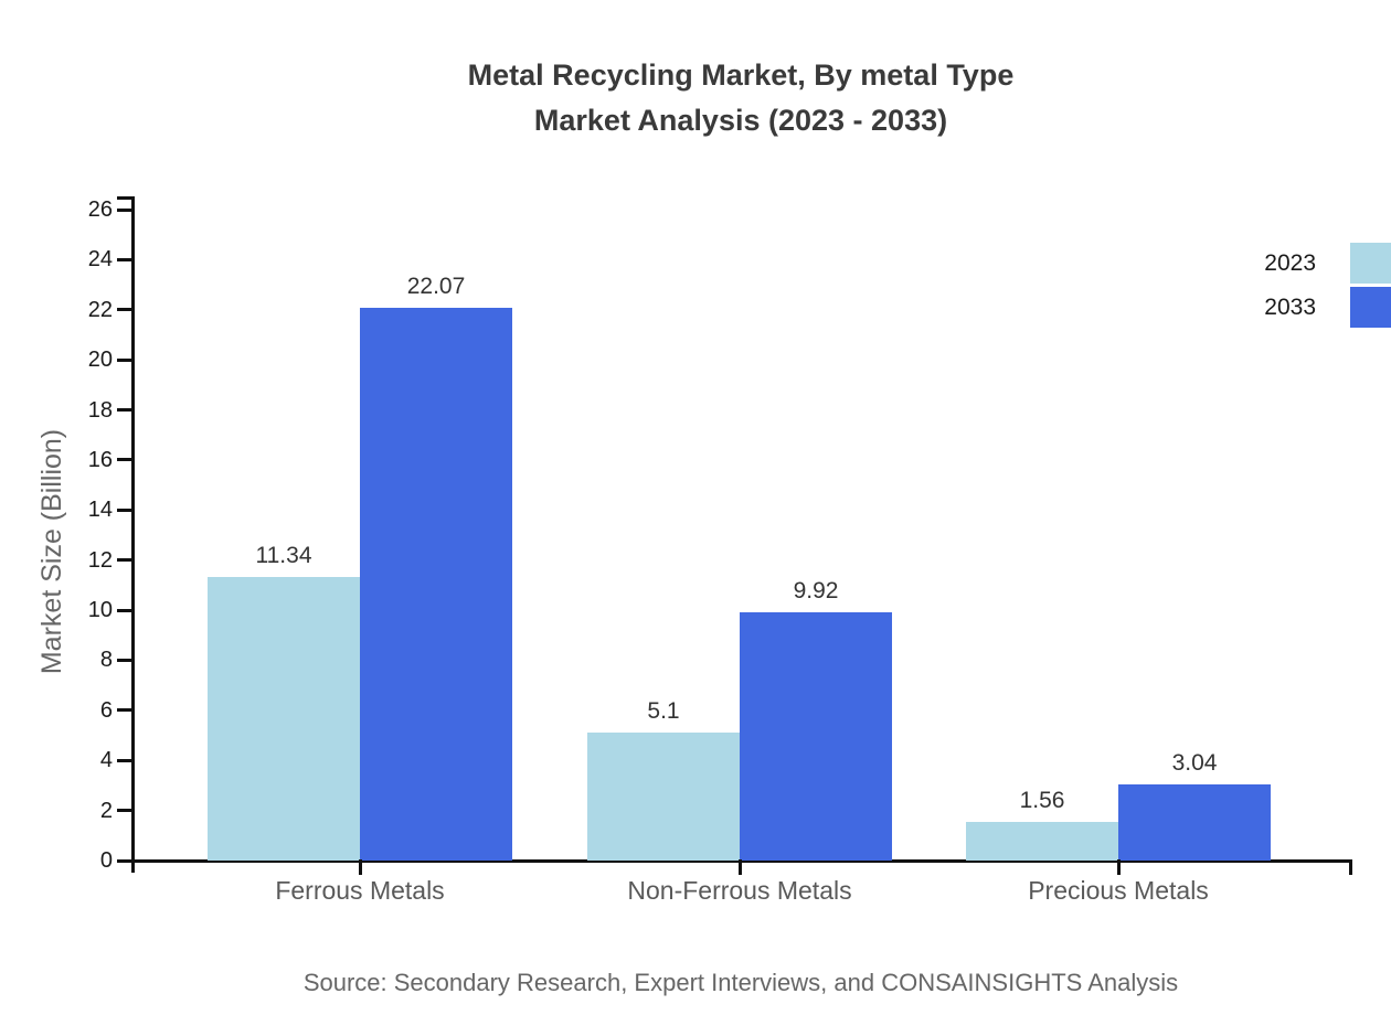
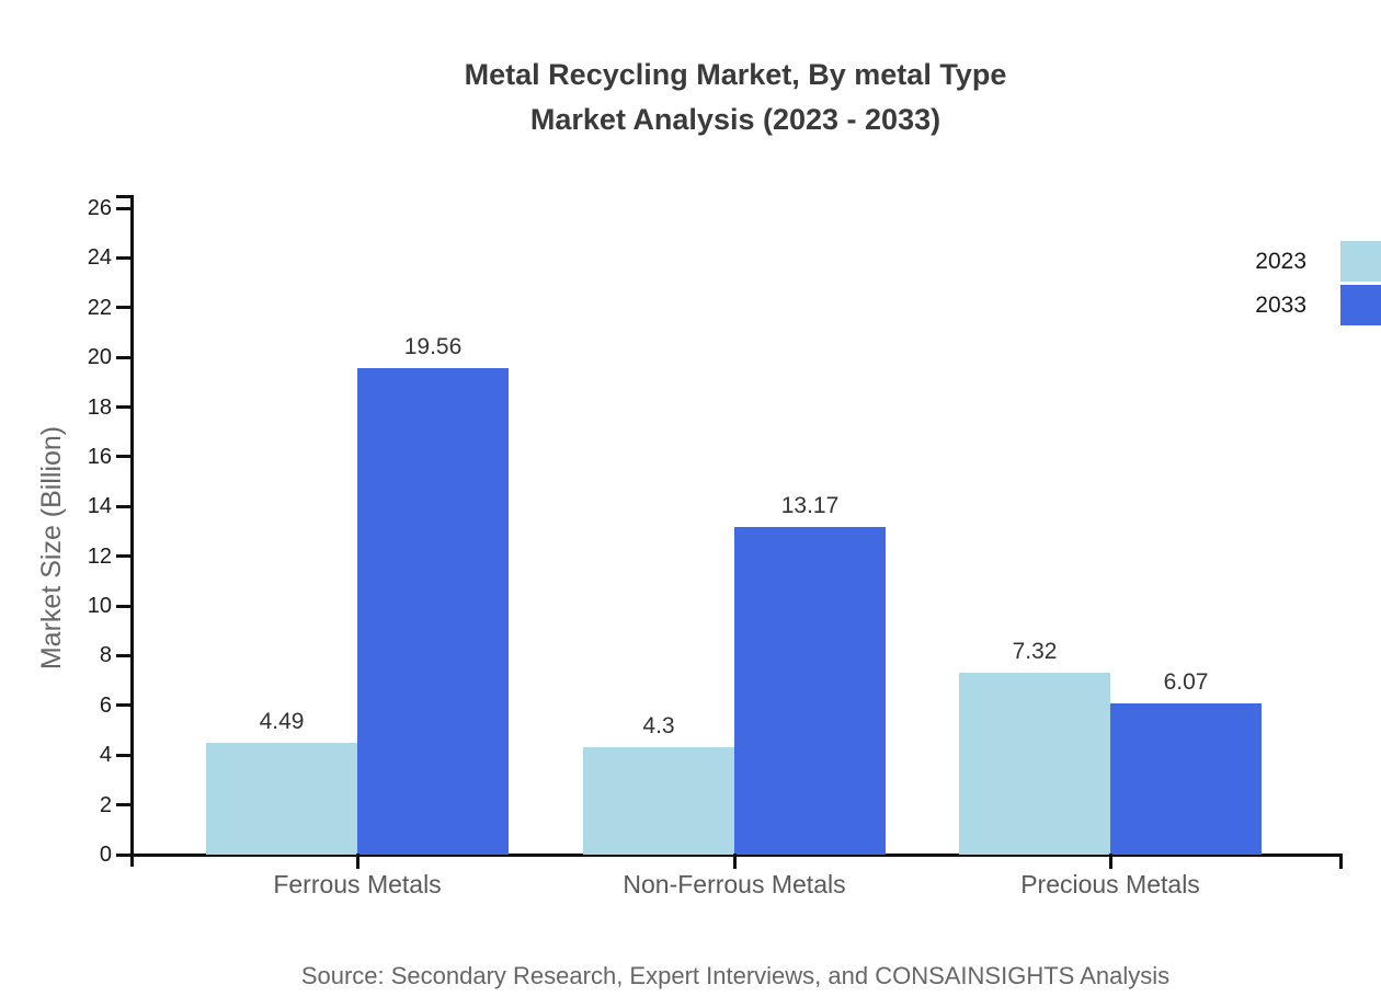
2023/Ferrous Metals: 11.34 -> 4.49
2033/Ferrous Metals: 22.07 -> 19.56
2023/Non-Ferrous Metals: 5.1 -> 4.3
2033/Non-Ferrous Metals: 9.92 -> 13.17
2023/Precious Metals: 1.56 -> 7.32
2033/Precious Metals: 3.04 -> 6.07
